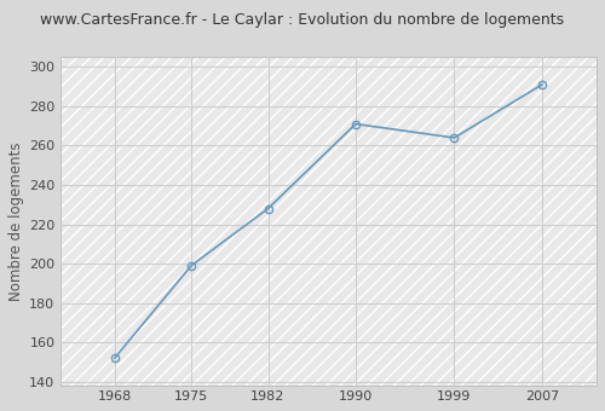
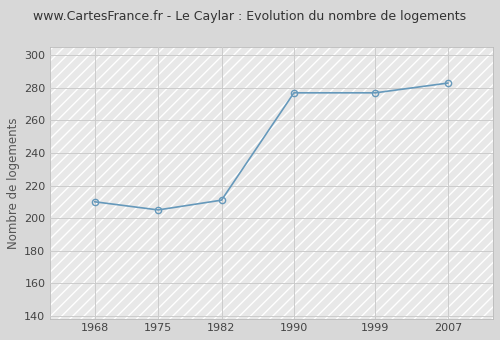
1968: 152 -> 210
1975: 199 -> 205
1982: 228 -> 211
1990: 271 -> 277
1999: 264 -> 277
2007: 291 -> 283
